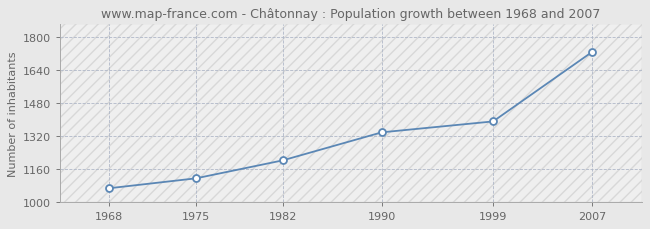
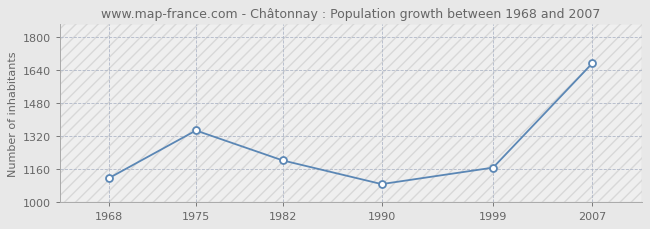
1968: 1065 -> 1115
1975: 1113 -> 1345
1990: 1336 -> 1085
1999: 1389 -> 1165
2007: 1726 -> 1670
